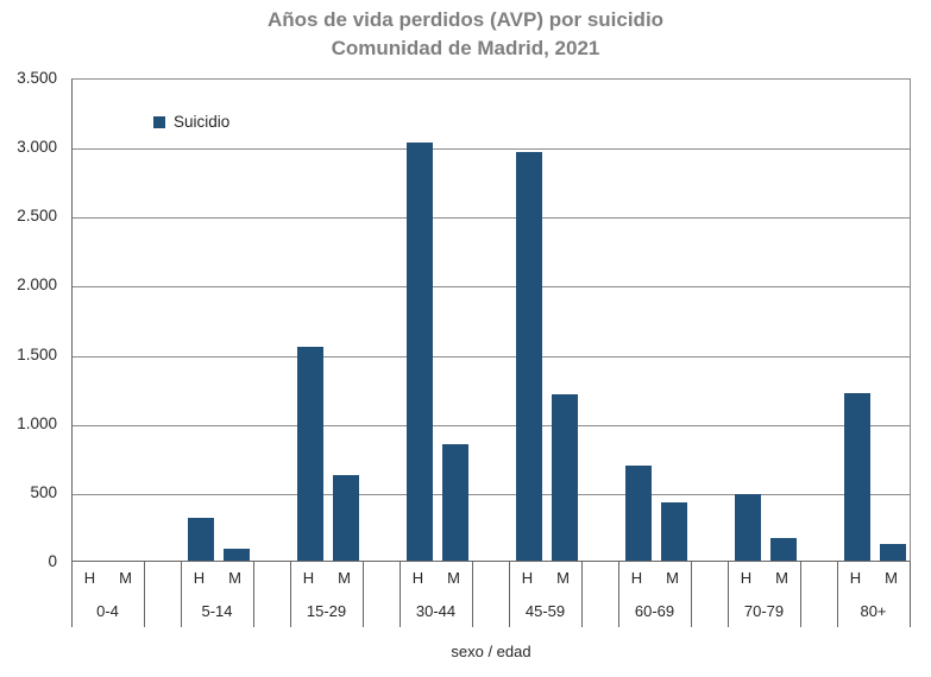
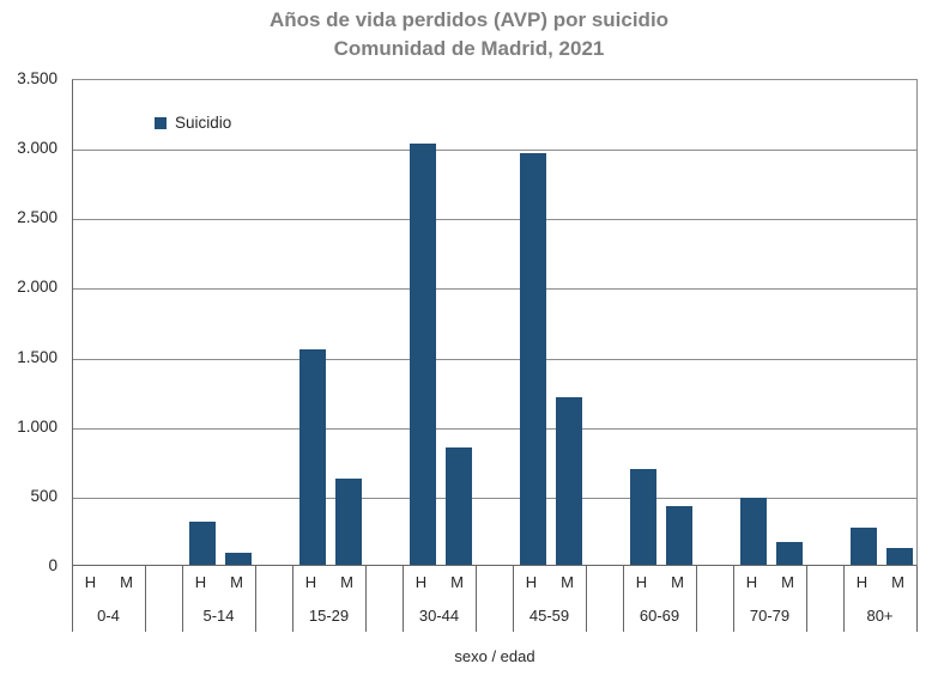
H/80+: 1210 -> 260
